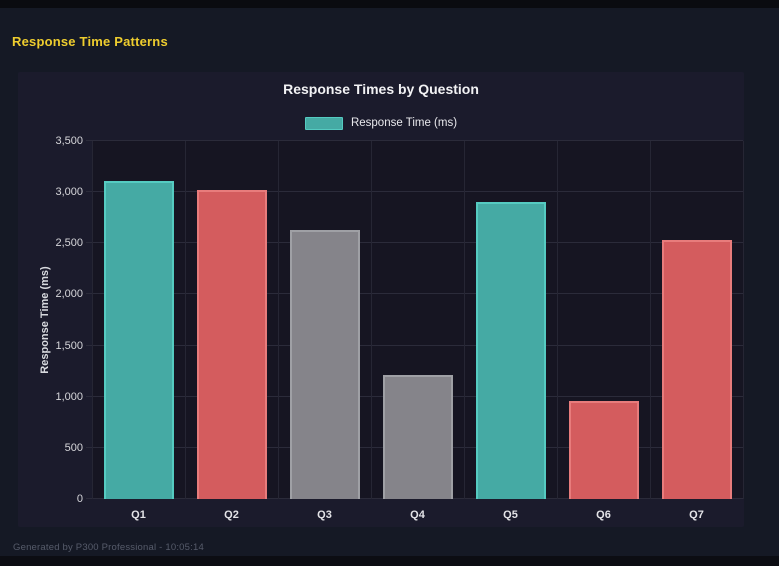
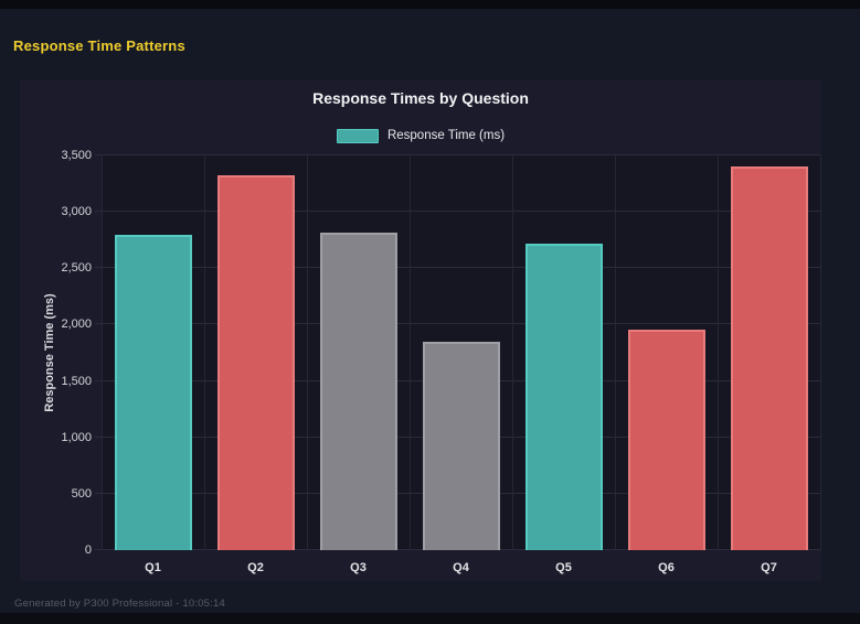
Q1: 3110 -> 2800
Q2: 3020 -> 3320
Q3: 2630 -> 2820
Q4: 1210 -> 1840
Q5: 2900 -> 2720
Q6: 960 -> 1960
Q7: 2530 -> 3400
